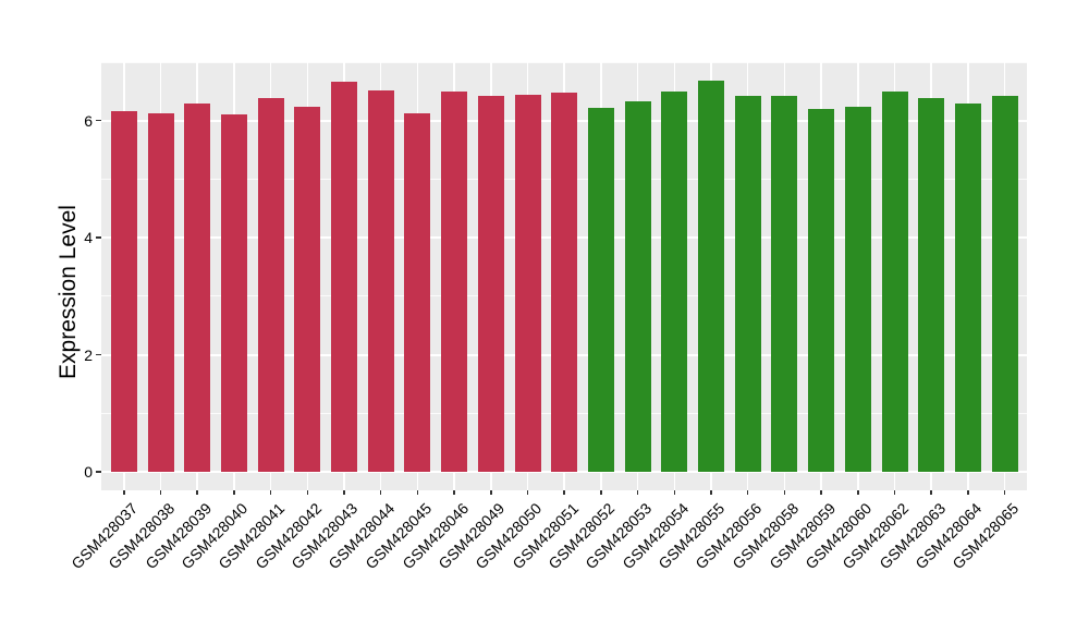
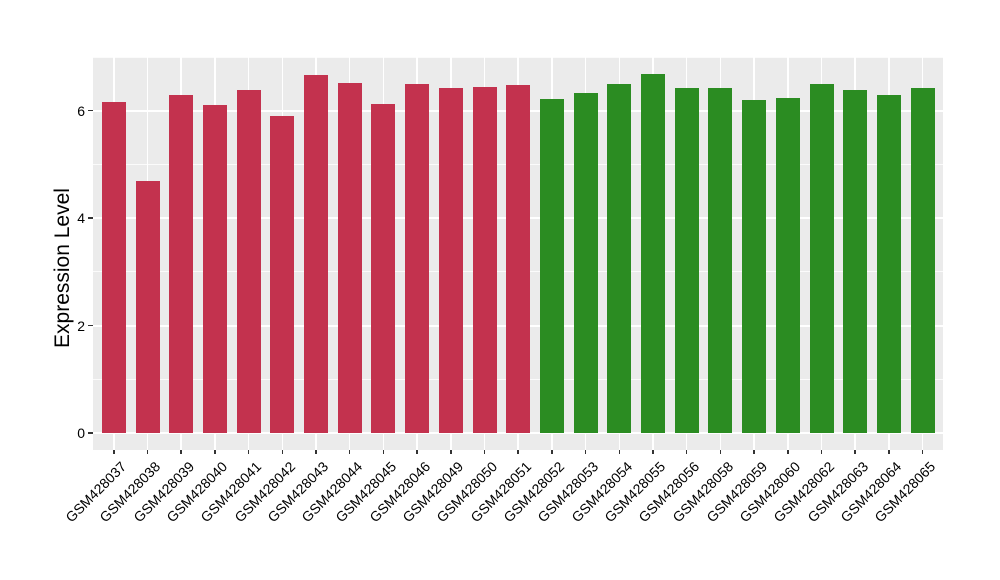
GSM428038: 6.1 -> 4.7
GSM428042: 6.2 -> 5.9
